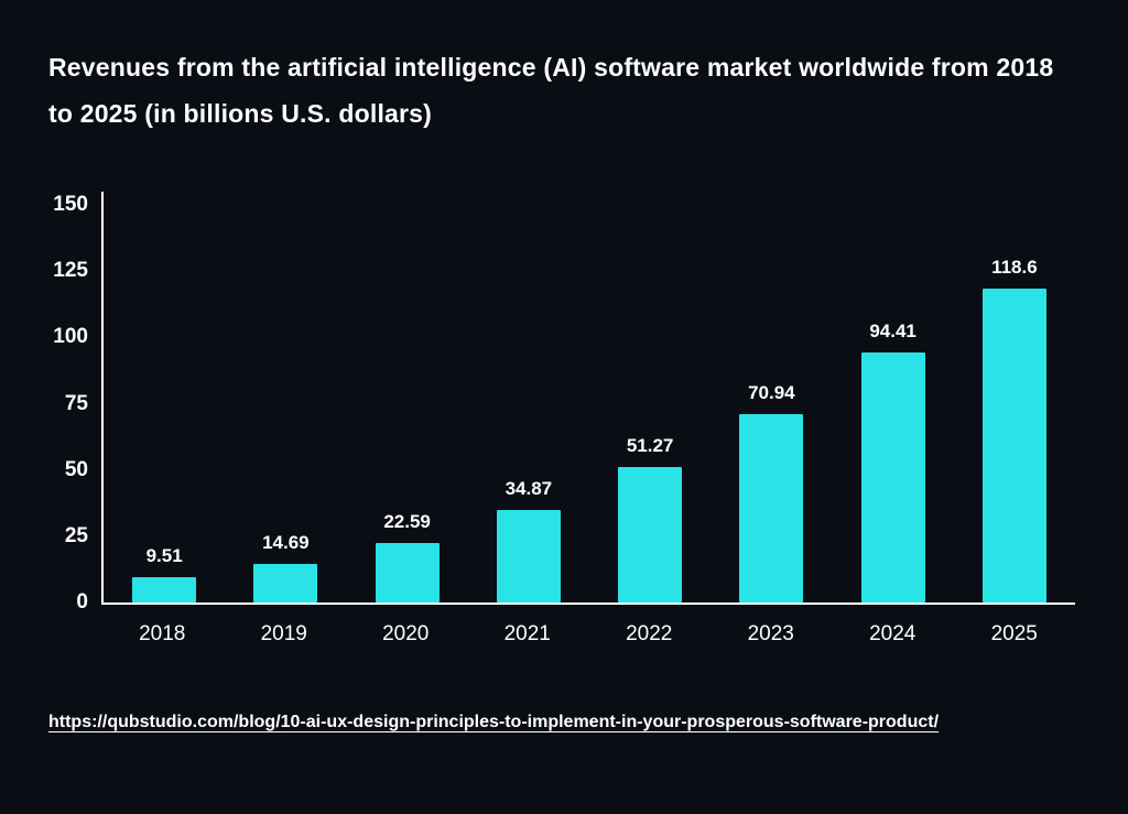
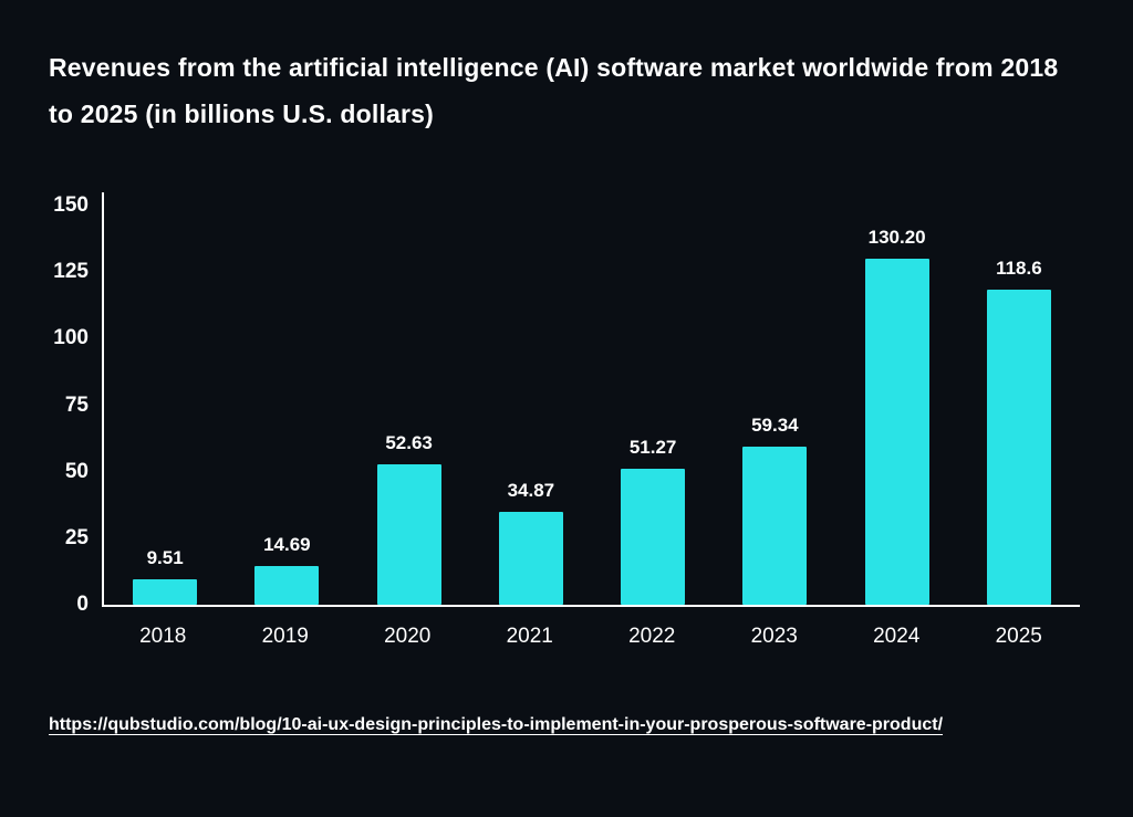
2020: 22.59 -> 52.63
2023: 70.94 -> 59.34
2024: 94.41 -> 130.20
